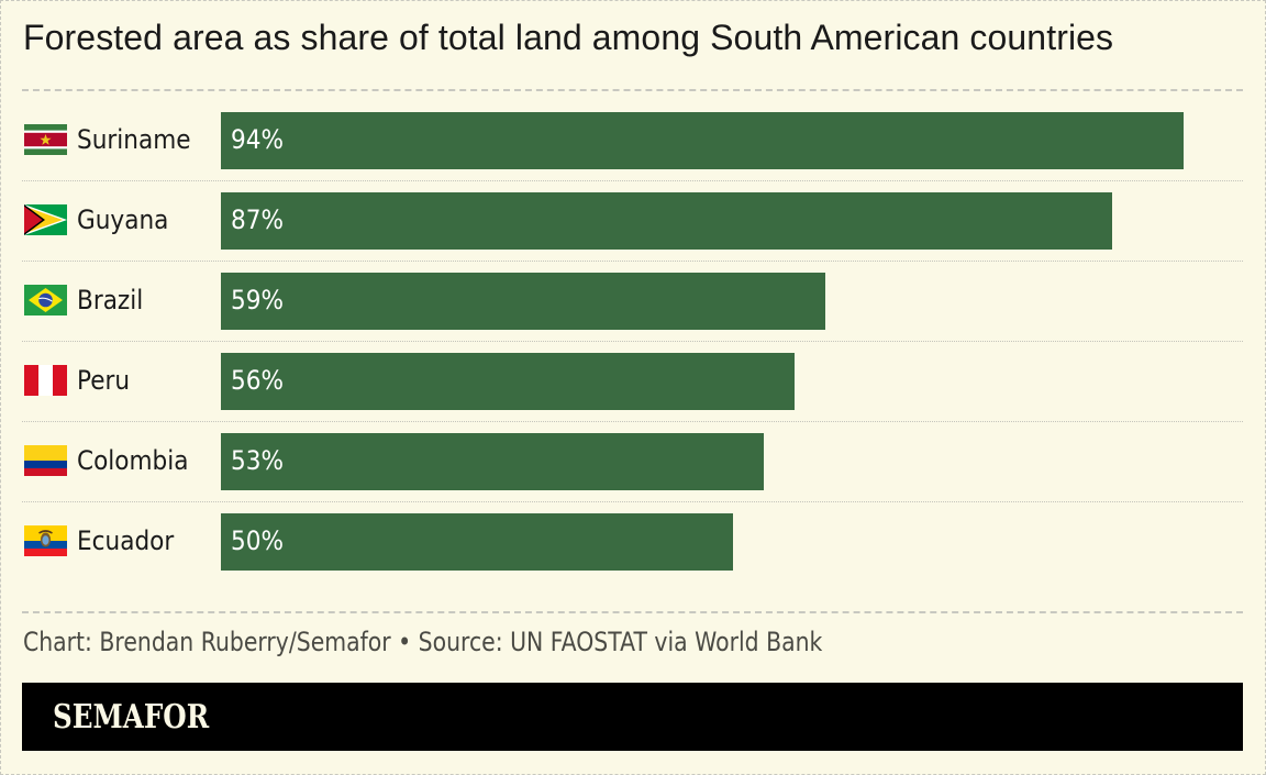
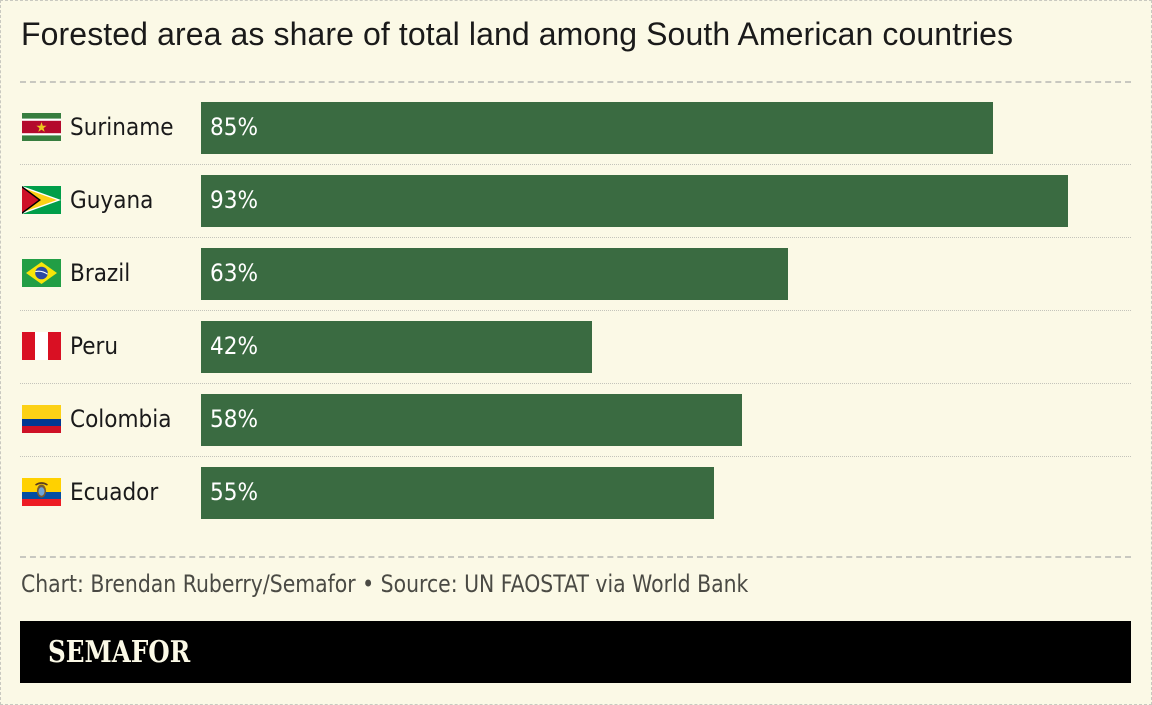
Suriname: 94% -> 85%
Guyana: 87% -> 93%
Brazil: 59% -> 63%
Peru: 56% -> 42%
Colombia: 53% -> 58%
Ecuador: 50% -> 55%
